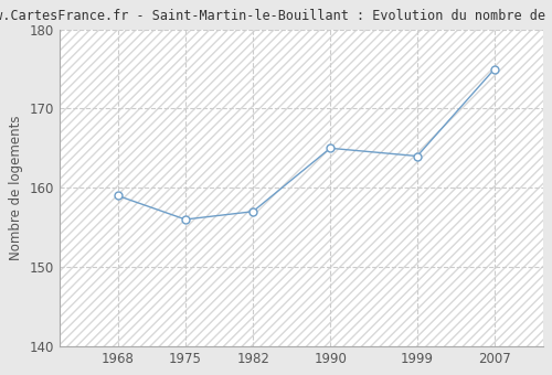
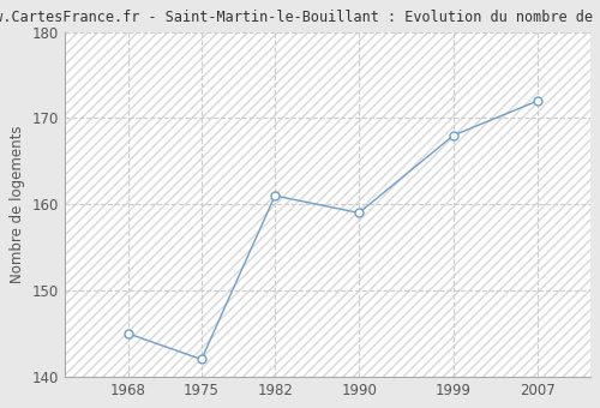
1968: 159 -> 145
1975: 156 -> 142
1982: 157 -> 161
1990: 165 -> 159
1999: 164 -> 168
2007: 175 -> 172
